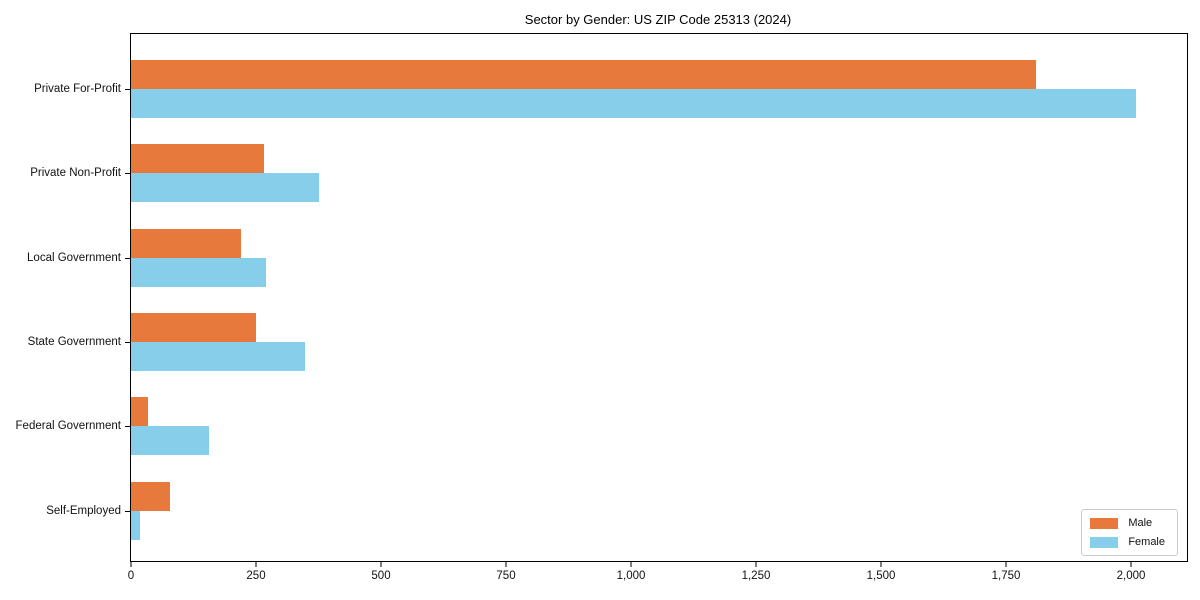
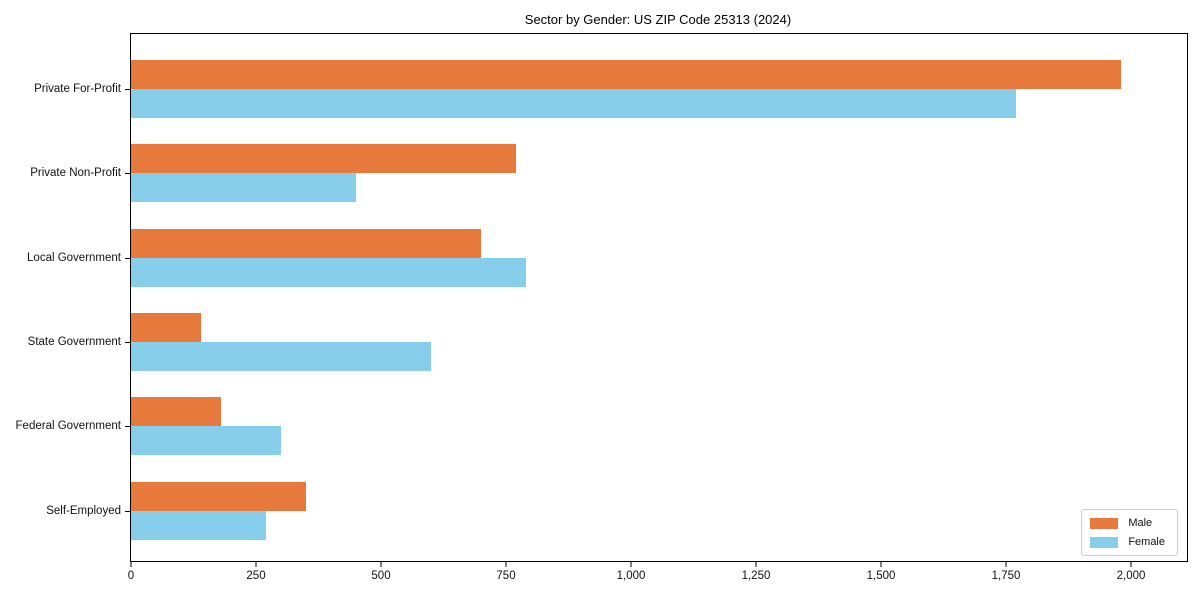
Male/Private For-Profit: 1810 -> 1980
Female/Private For-Profit: 2010 -> 1770
Male/Private Non-Profit: 260 -> 770
Female/Private Non-Profit: 380 -> 450
Male/Local Government: 220 -> 700
Female/Local Government: 270 -> 790
Male/State Government: 250 -> 140
Female/State Government: 350 -> 600
Male/Federal Government: 30 -> 180
Female/Federal Government: 160 -> 300
Male/Self-Employed: 80 -> 350
Female/Self-Employed: 20 -> 270
